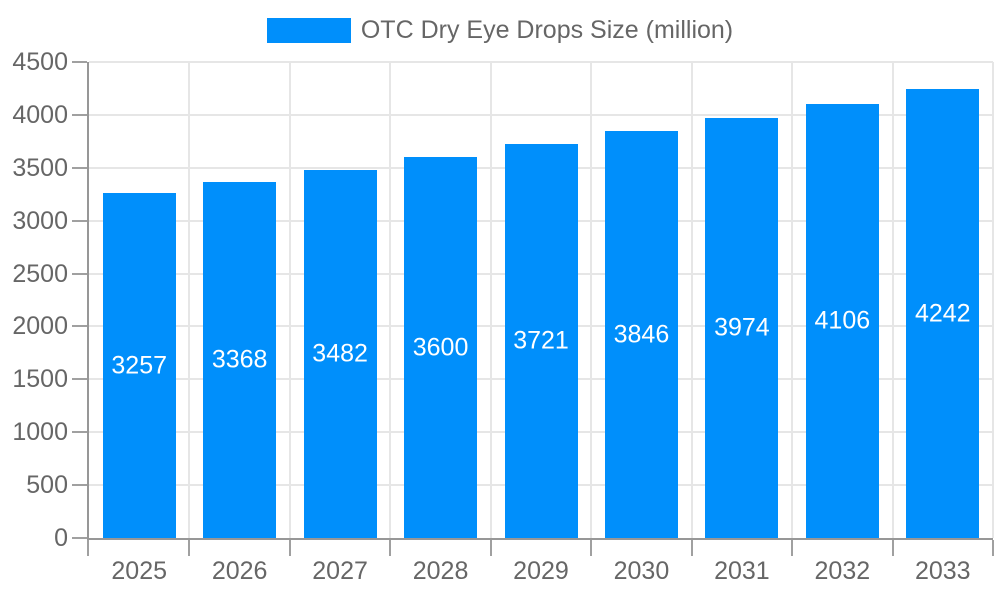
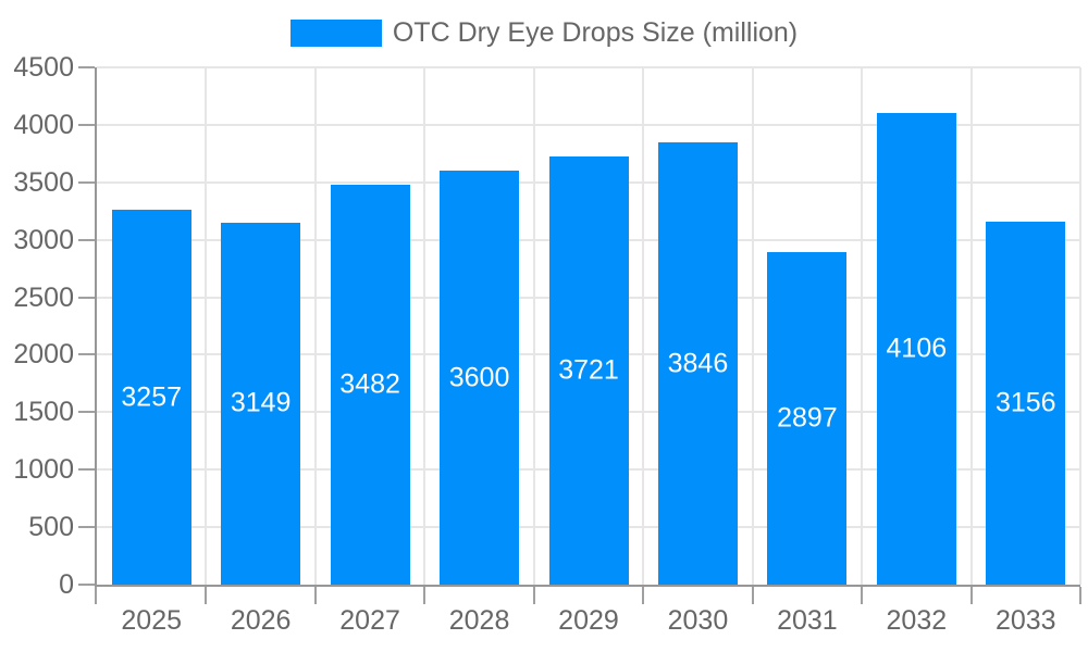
2026: 3368 -> 3149
2031: 3974 -> 2897
2033: 4242 -> 3156
